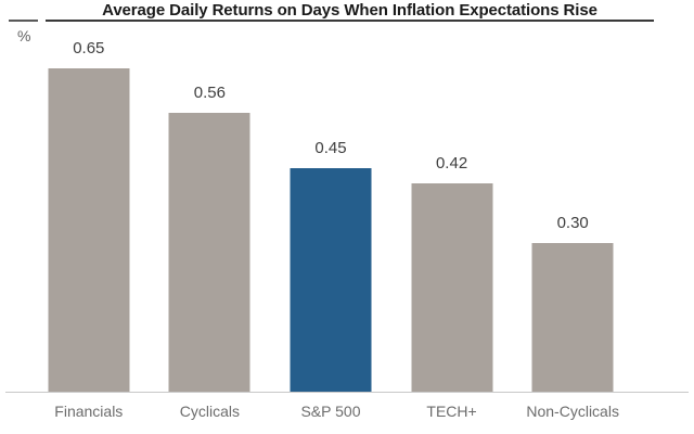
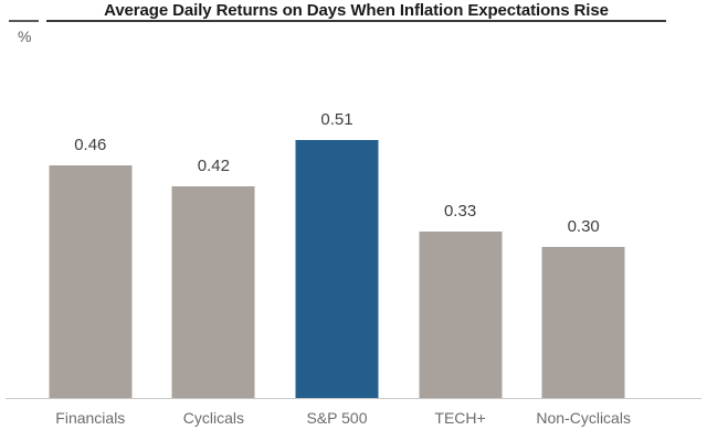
Financials: 0.65 -> 0.46
Cyclicals: 0.56 -> 0.42
S&P 500: 0.45 -> 0.51
TECH+: 0.42 -> 0.33
